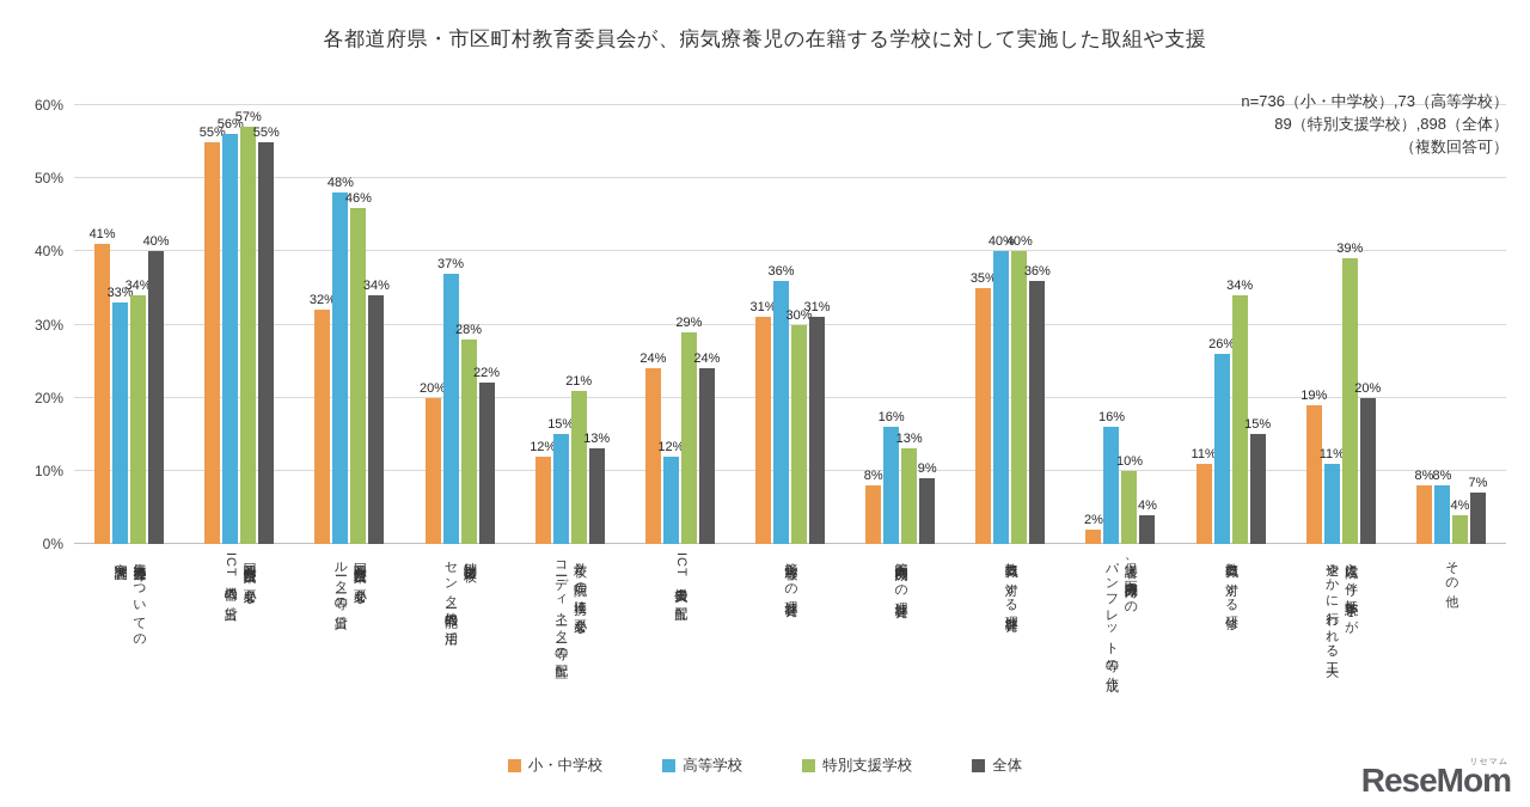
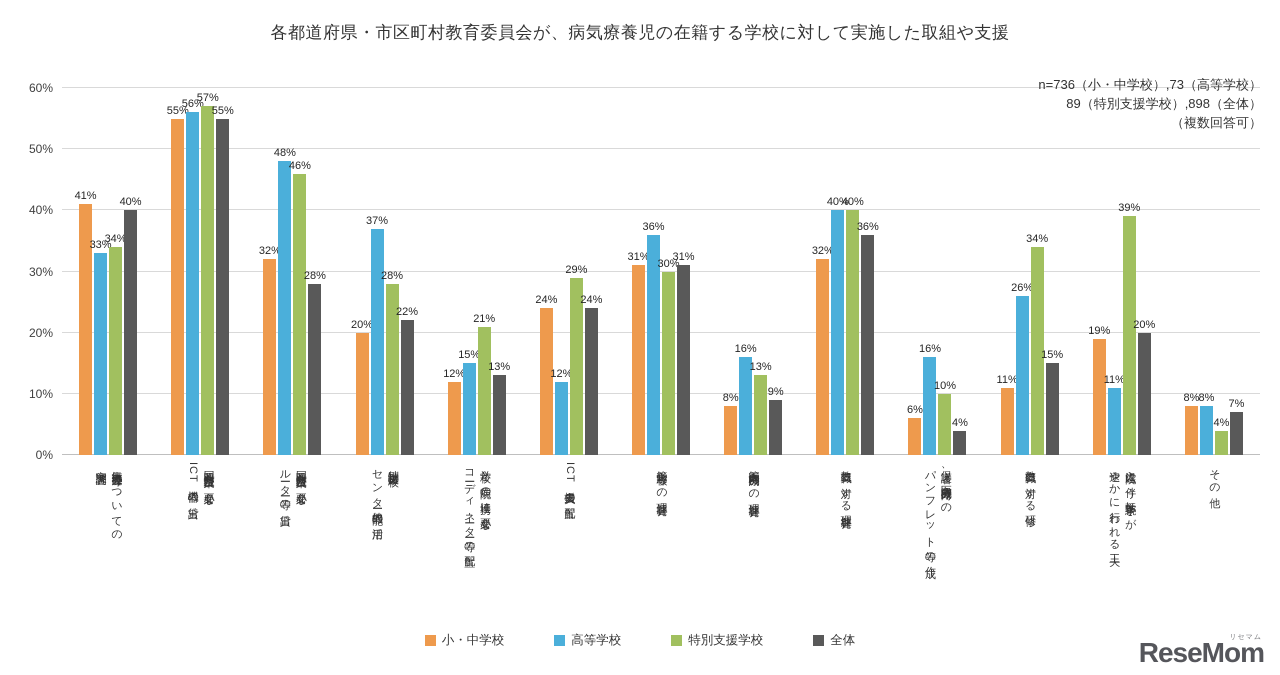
全体/同時双方向型授業に必要な ルーター等の貸出: 34% -> 28%
小・中学校/教職員に対する理解啓発: 35% -> 32%
小・中学校/保護者、医療機関向けの パンフレット等の作成: 2% -> 6%
